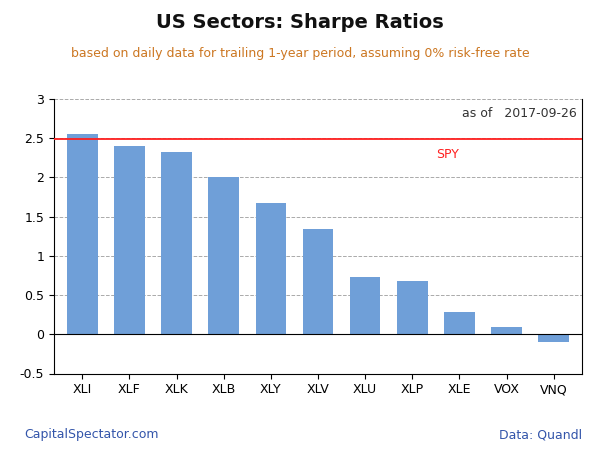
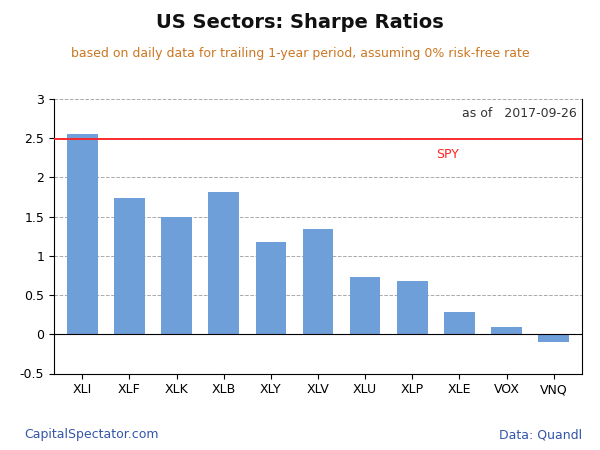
XLF: 2.40 -> 1.74
XLK: 2.32 -> 1.50
XLB: 2.01 -> 1.82
XLY: 1.67 -> 1.18
